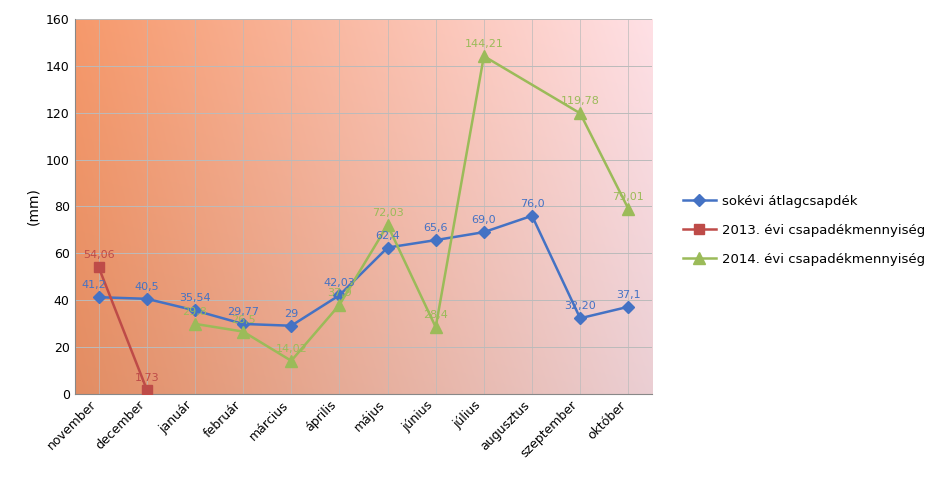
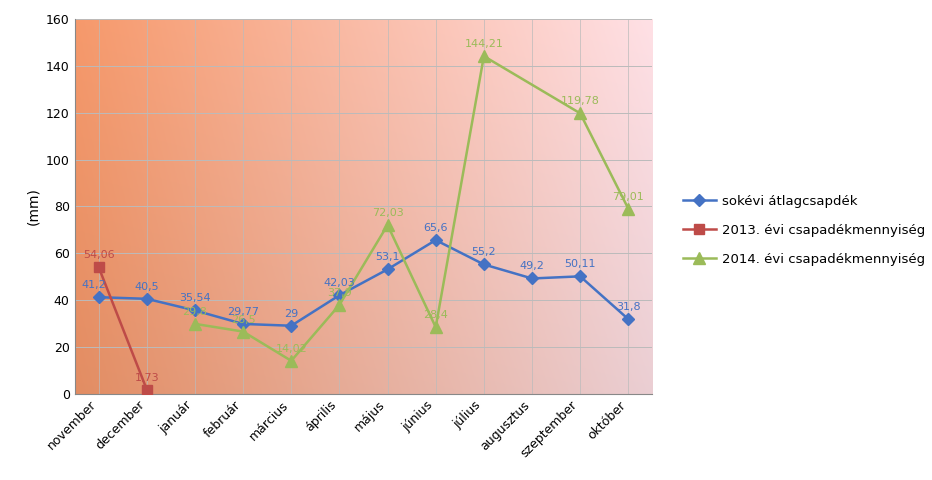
sokévi átlagcsapdék/május: 62,4 -> 53,1
sokévi átlagcsapdék/július: 69,0 -> 55,2
sokévi átlagcsapdék/augusztus: 76,0 -> 49,2
sokévi átlagcsapdék/szeptember: 32,20 -> 50,11
sokévi átlagcsapdék/október: 37,1 -> 31,8
